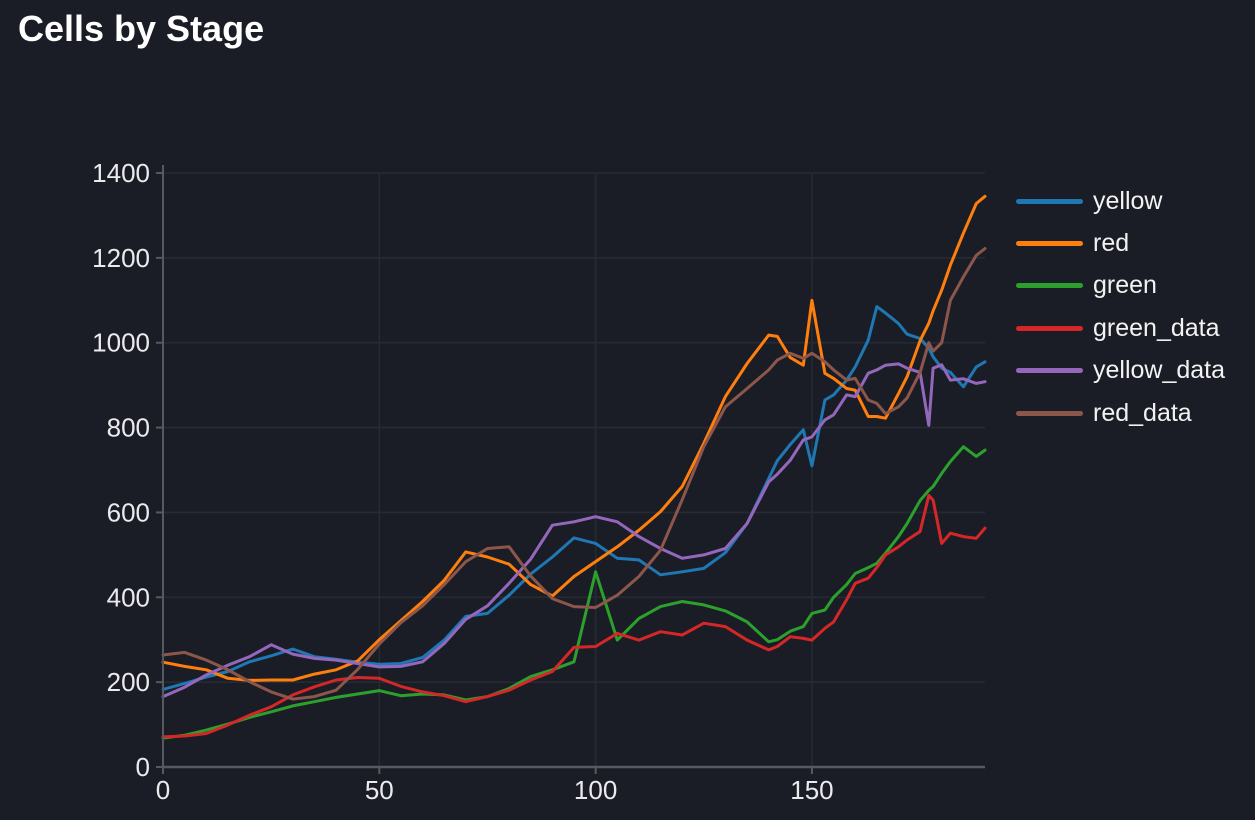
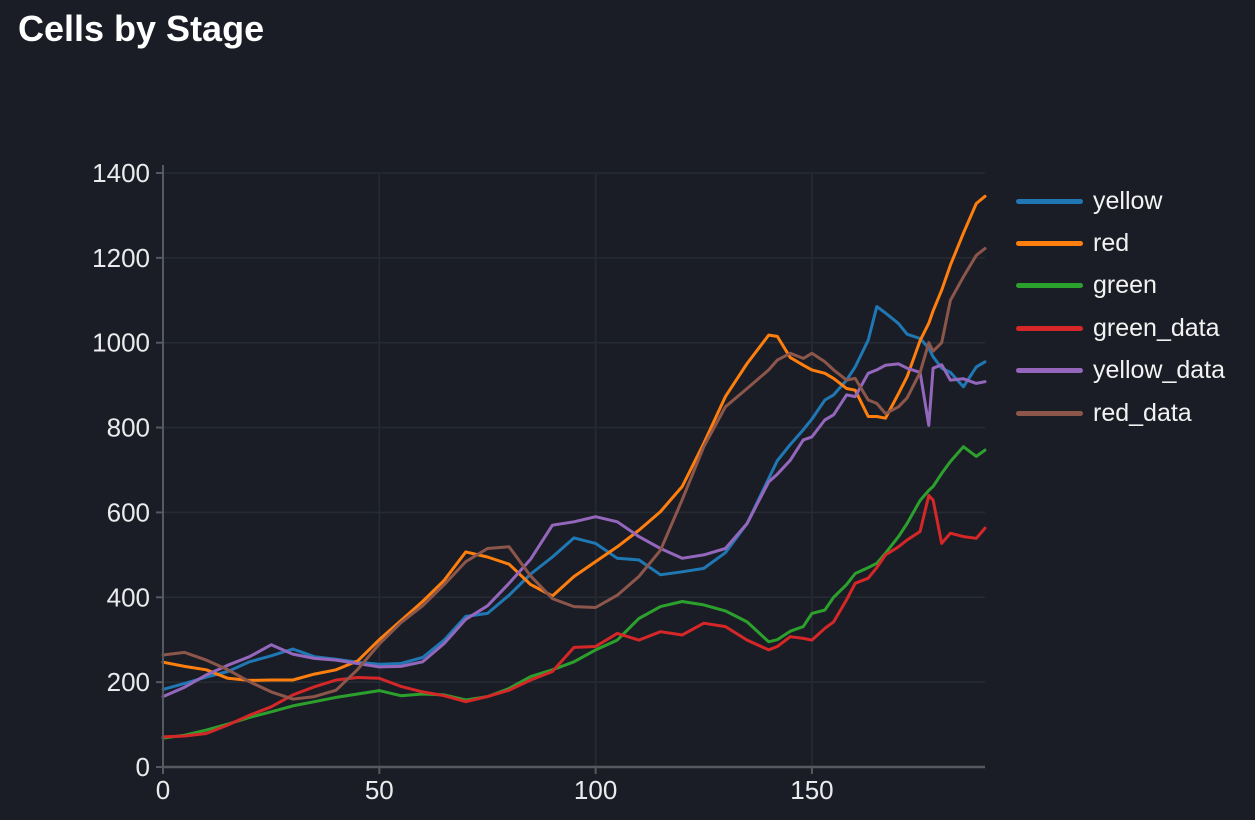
green/100: 460 -> 280
yellow/150: 710 -> 820
red/150: 1100 -> 940
